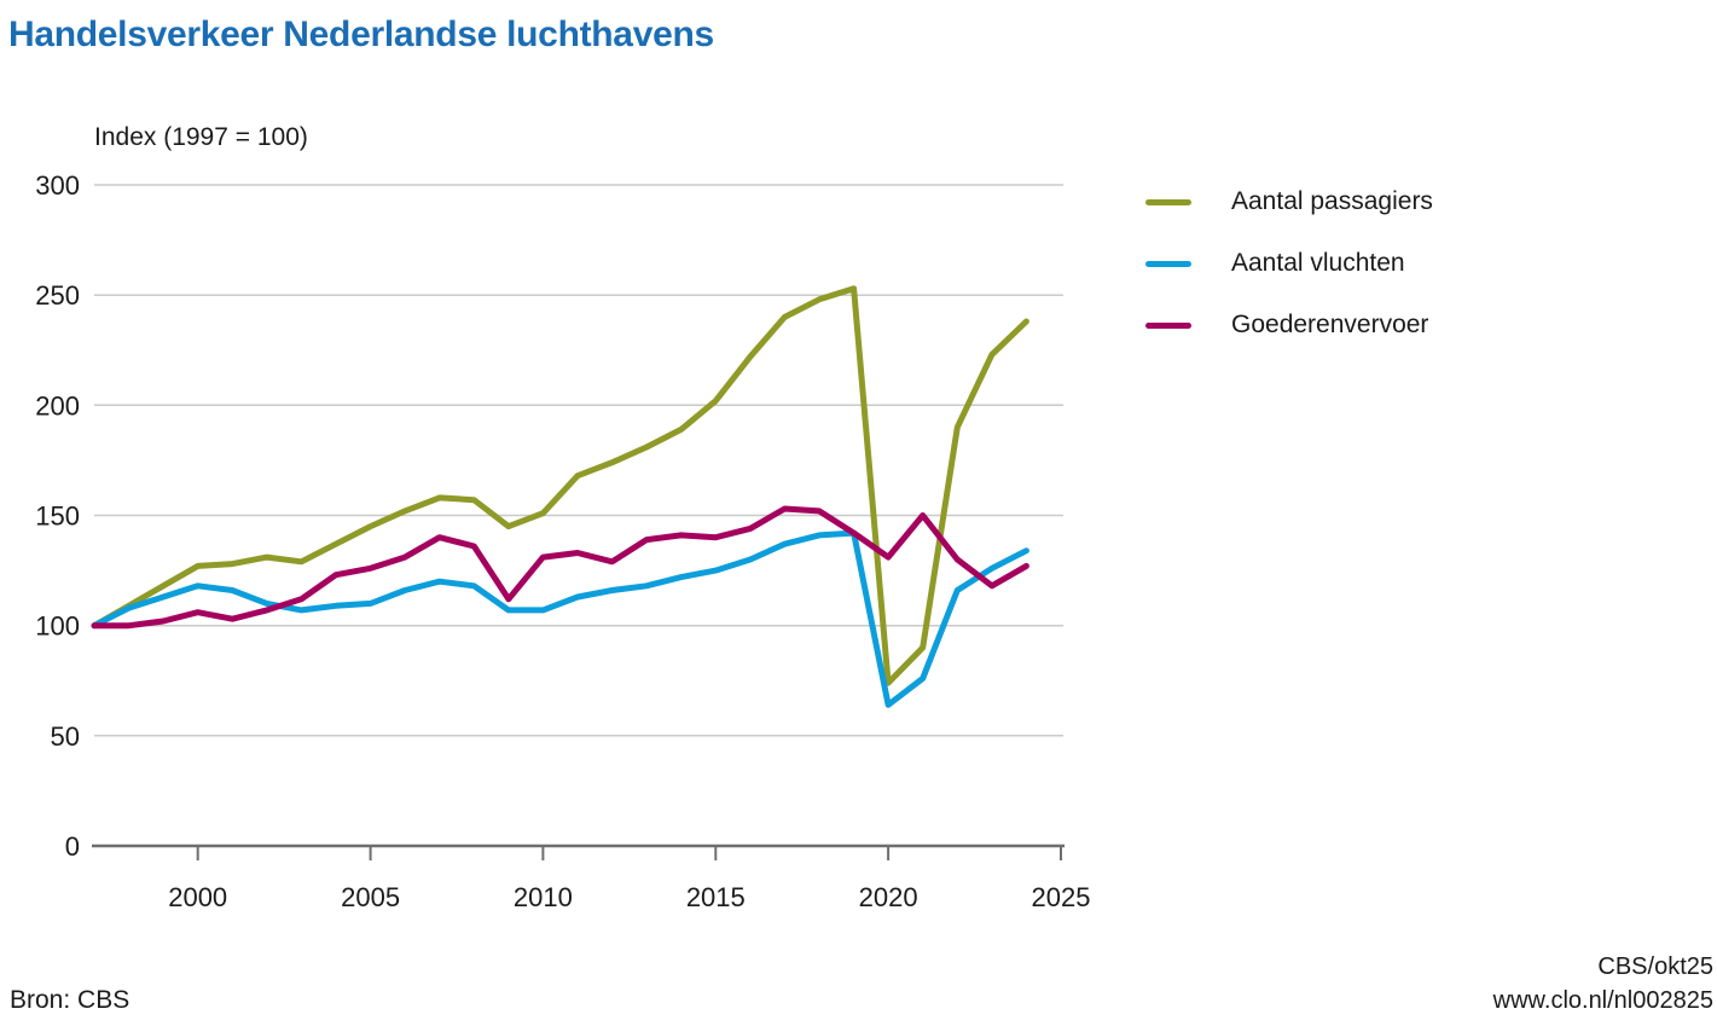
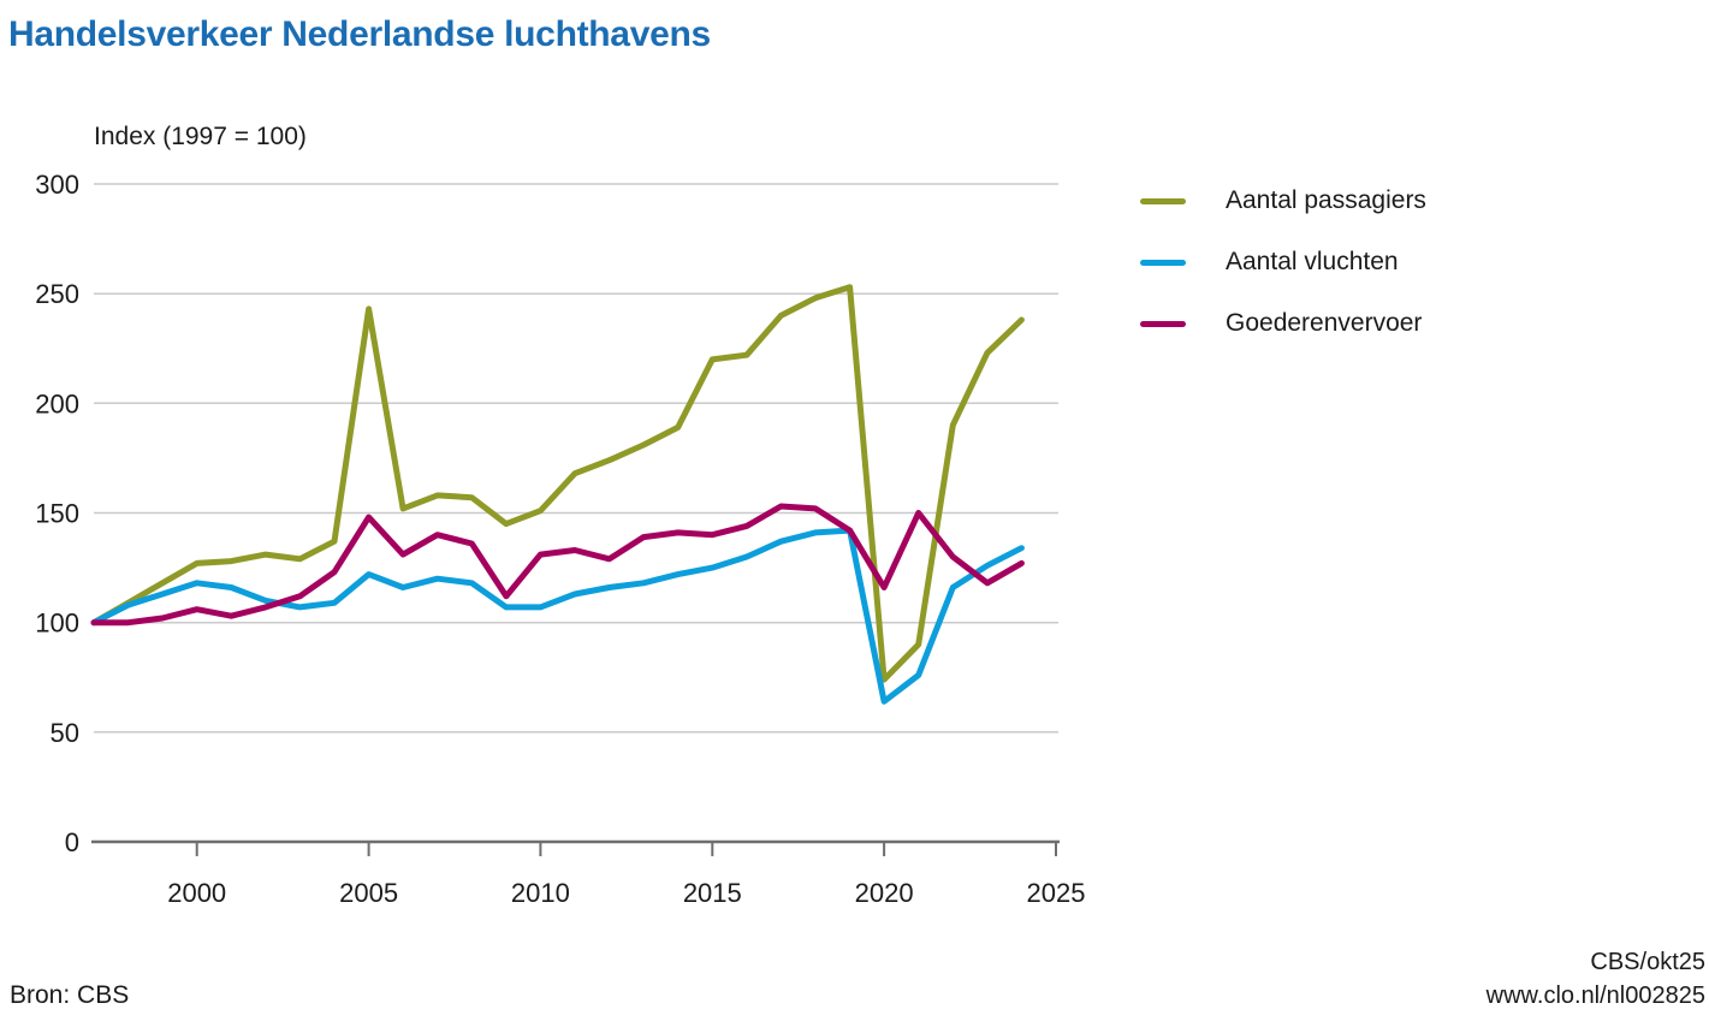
Aantal passagiers/2005: 145 -> 243
Aantal vluchten/2005: 110 -> 122
Goederenvervoer/2005: 126 -> 148
Aantal passagiers/2015: 202 -> 220
Goederenvervoer/2020: 131 -> 116
